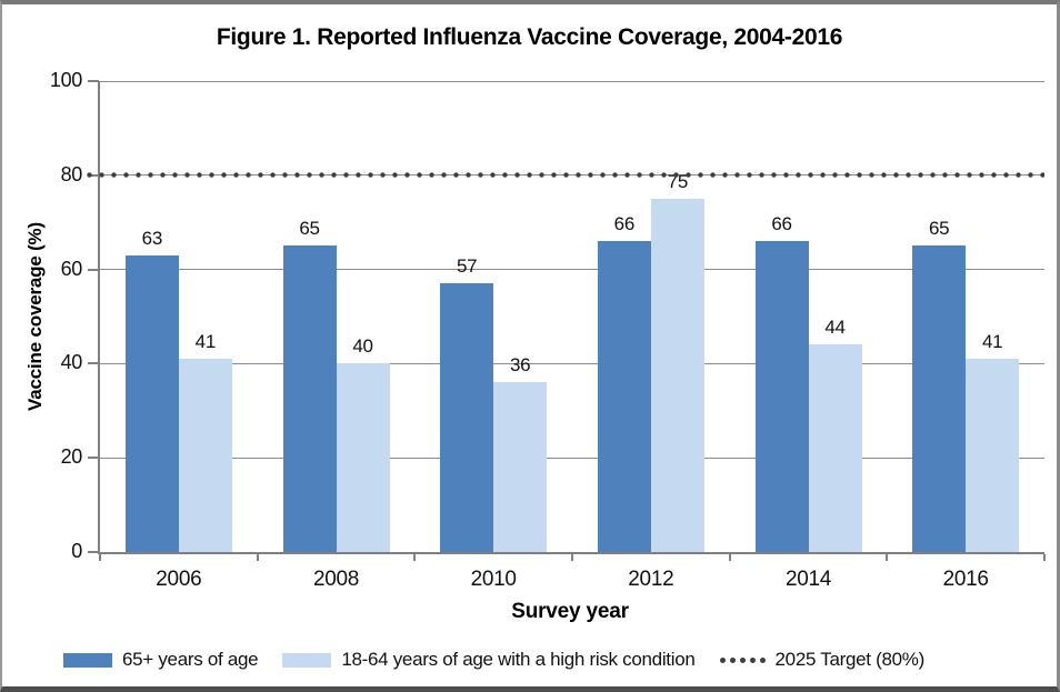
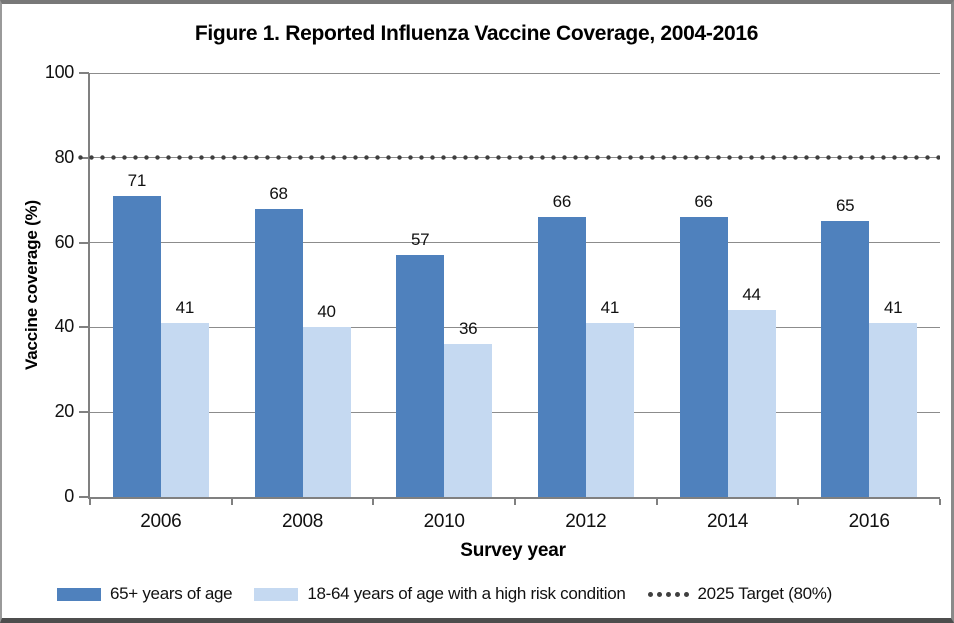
65+ years of age/2006: 63 -> 71
65+ years of age/2008: 65 -> 68
18-64 years of age with a high risk condition/2012: 75 -> 41
